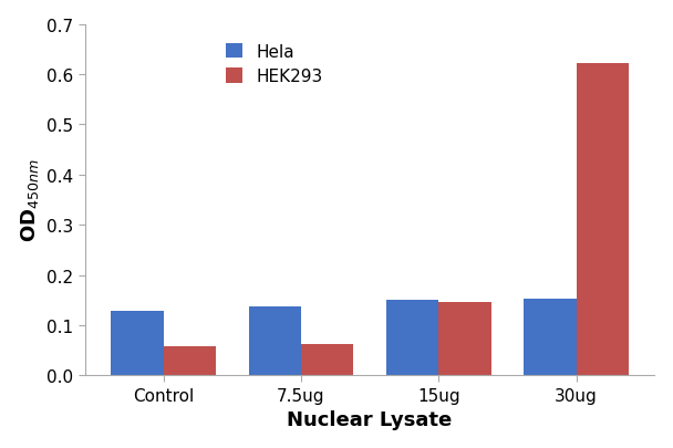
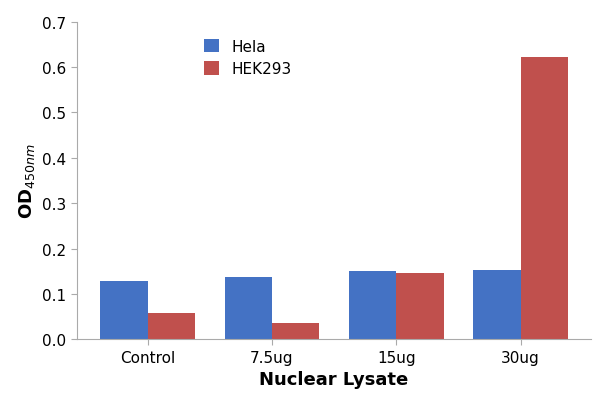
HEK293/7.5ug: 0.063 -> 0.035
